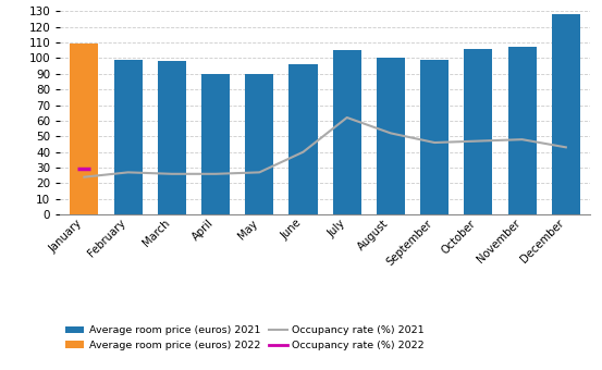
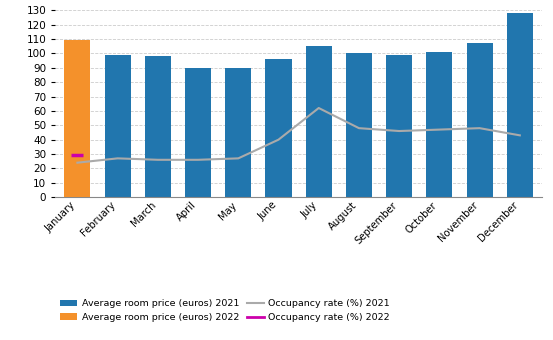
Occupancy rate (%) 2021/August: 52 -> 48
Average room price (euros) 2021/October: 106 -> 101
